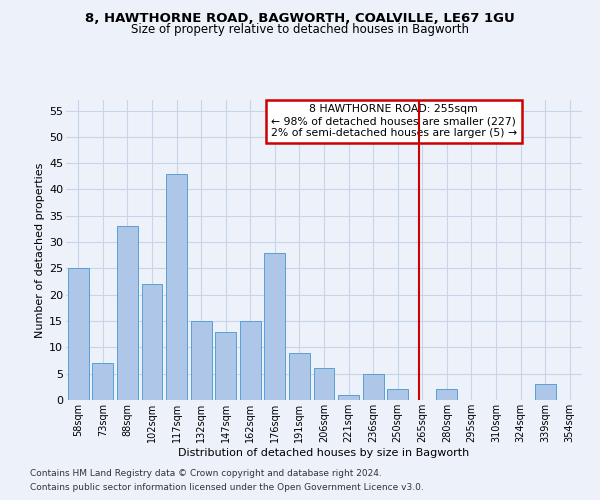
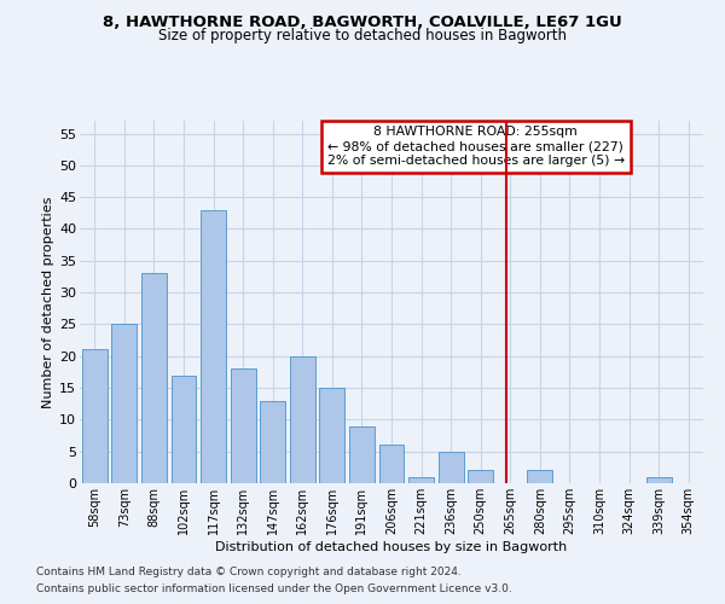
58sqm: 25 -> 21
73sqm: 7 -> 25
102sqm: 22 -> 17
132sqm: 15 -> 18
162sqm: 15 -> 20
176sqm: 28 -> 15
339sqm: 3 -> 1
